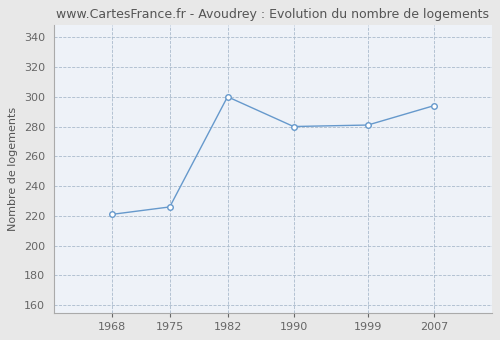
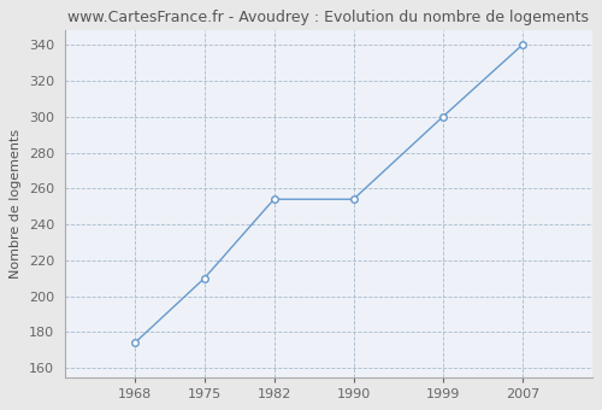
1968: 221 -> 174
1975: 226 -> 210
1982: 300 -> 254
1990: 280 -> 254
1999: 281 -> 300
2007: 294 -> 340
